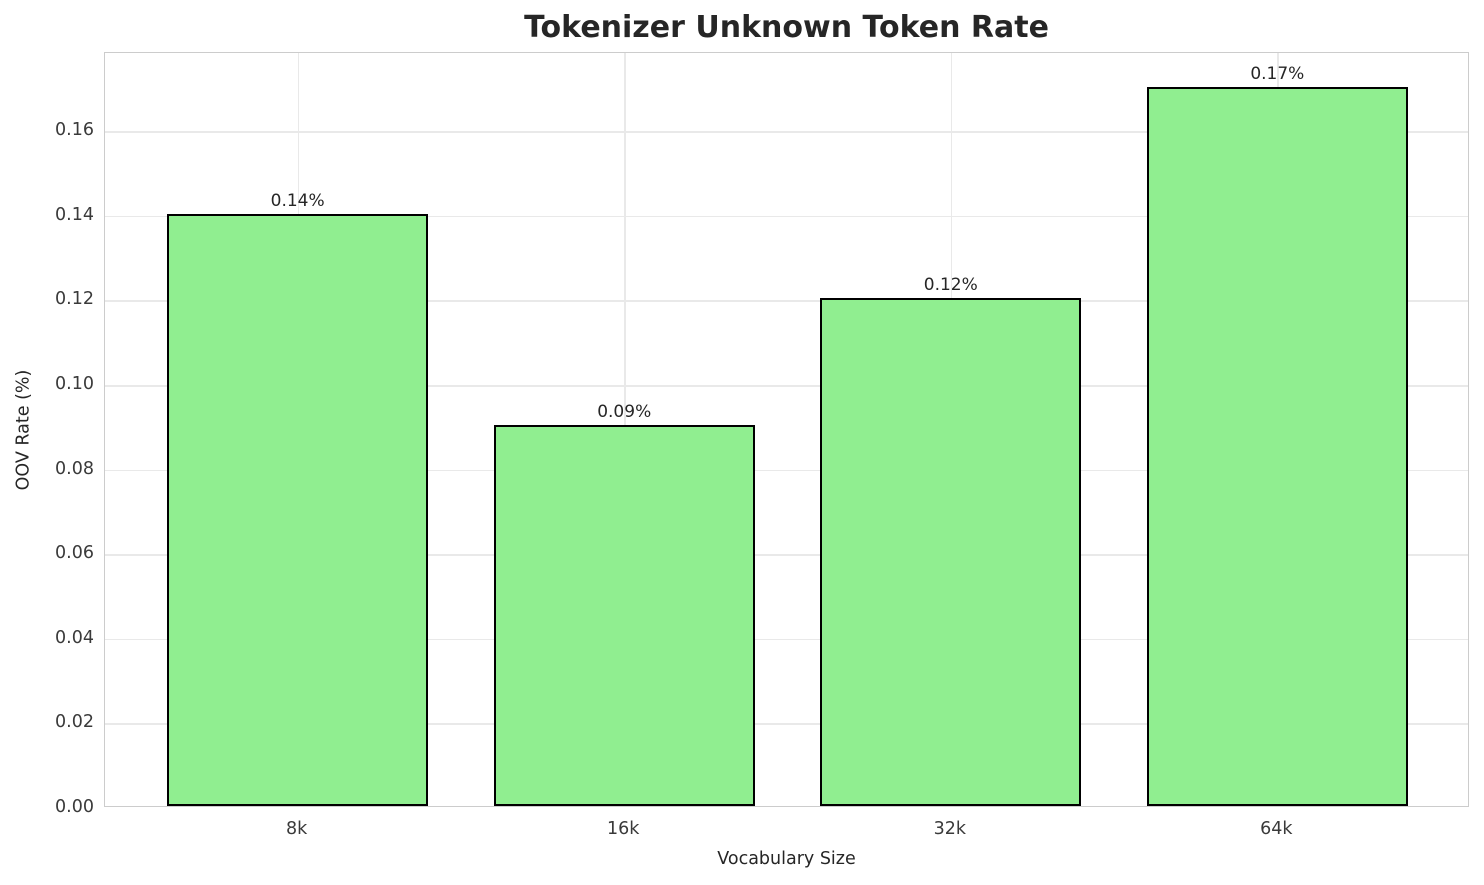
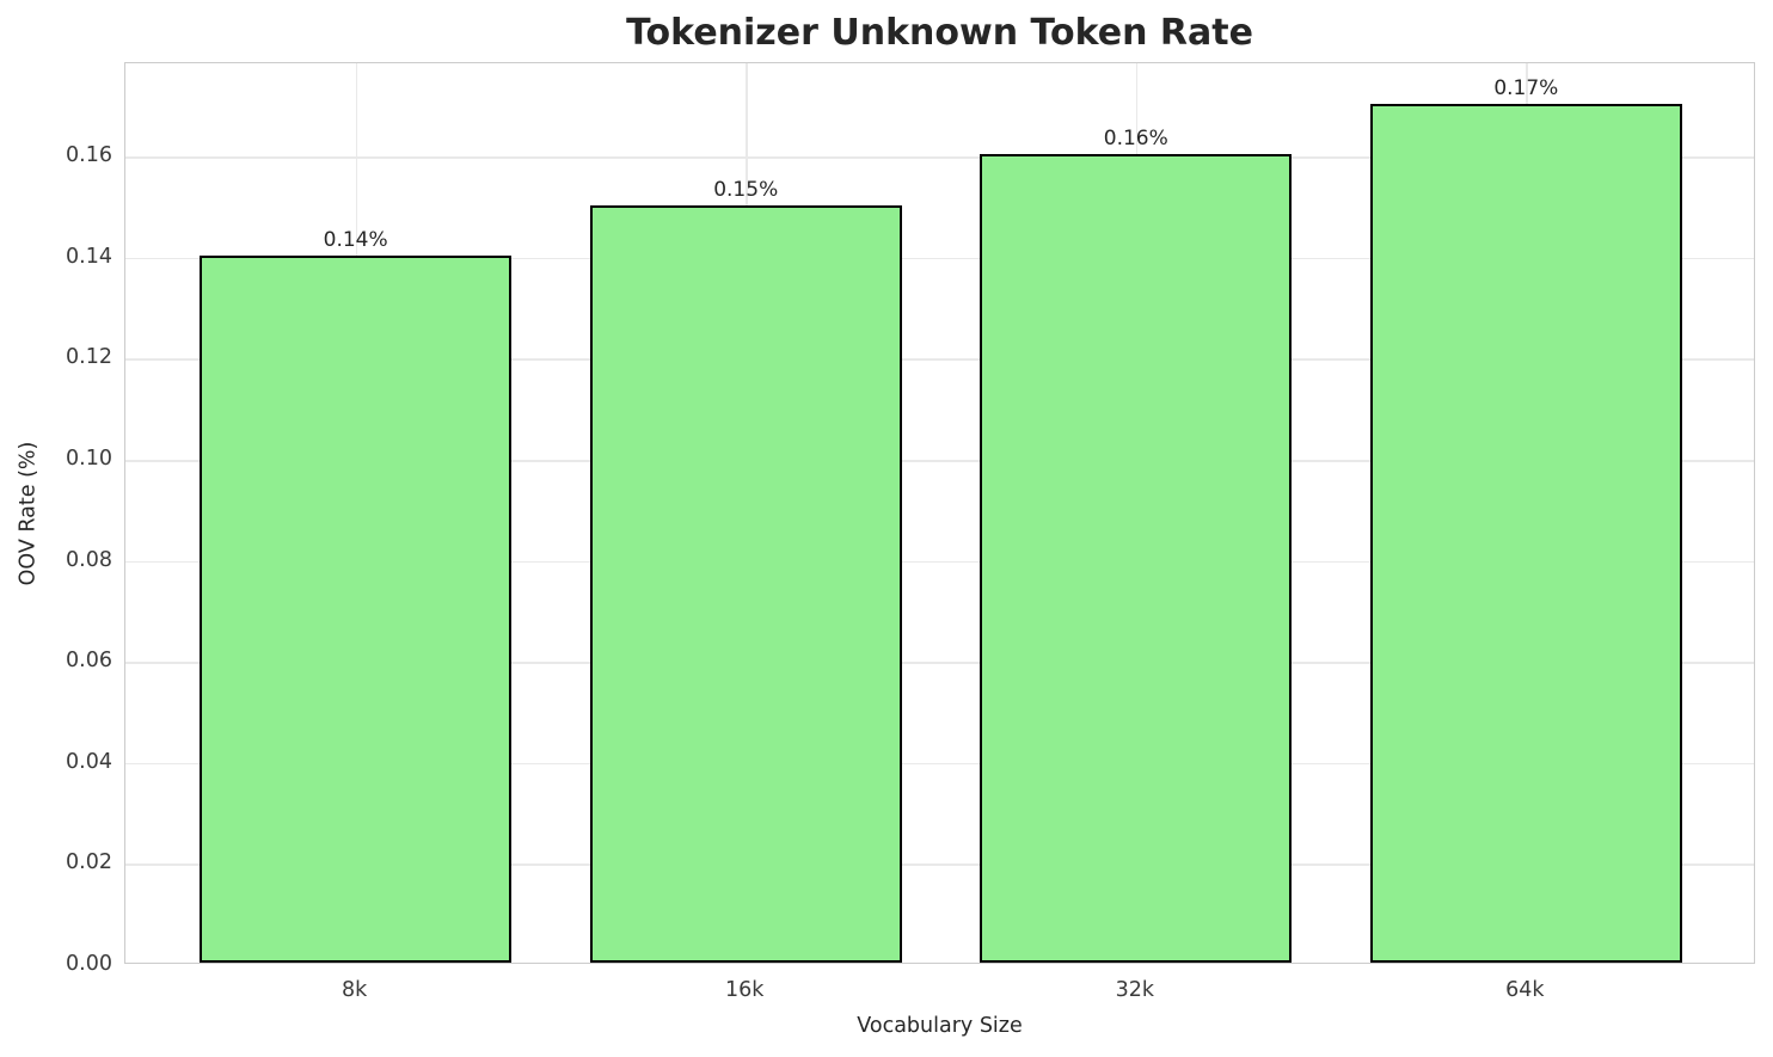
16k: 0.09% -> 0.15%
32k: 0.12% -> 0.16%
